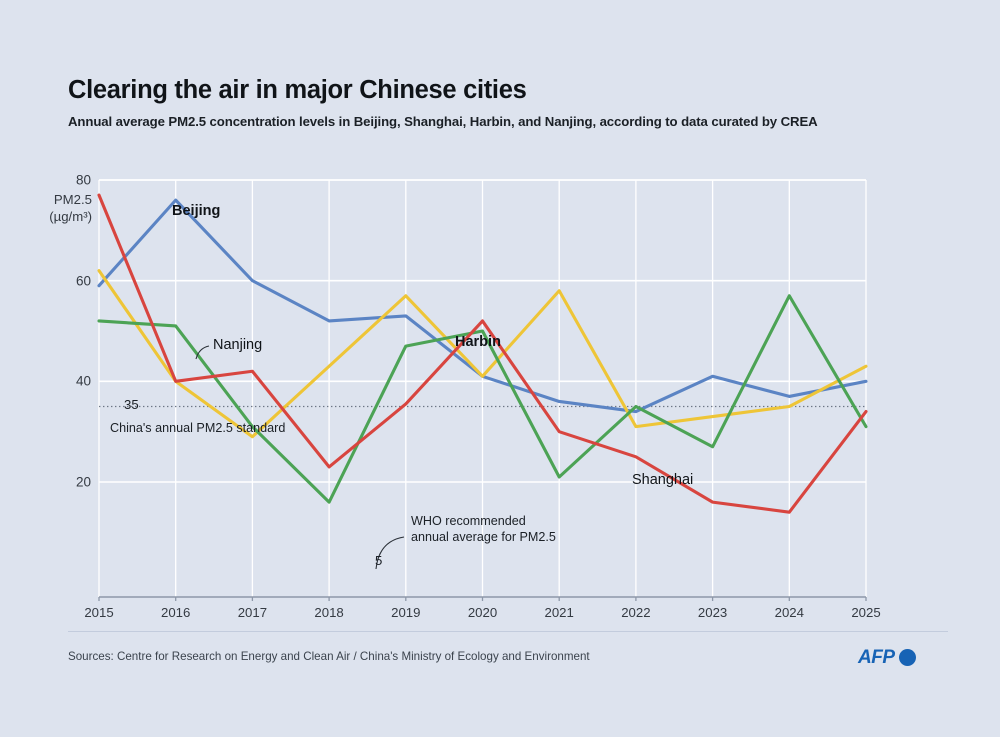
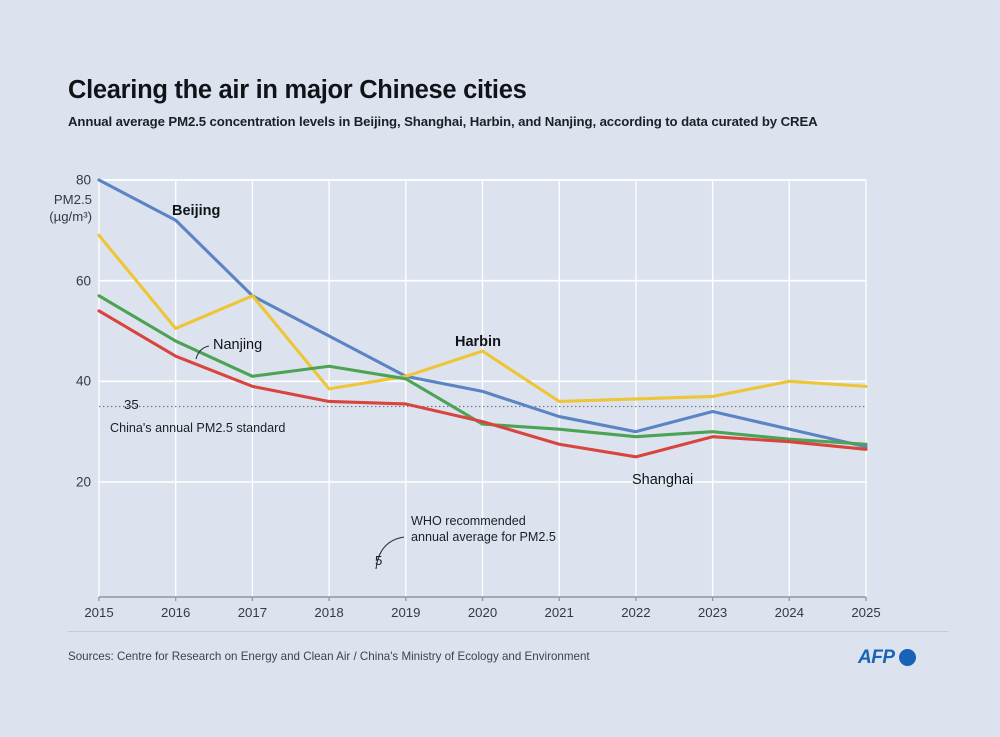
Beijing/2015: 59 -> 80
Harbin/2015: 62 -> 69
Nanjing/2015: 52 -> 57
Shanghai/2015: 77 -> 54
Beijing/2016: 76 -> 72
Harbin/2016: 40 -> 50
Nanjing/2016: 51 -> 48
Shanghai/2016: 40 -> 45
Beijing/2017: 60 -> 57
Harbin/2017: 29 -> 57
Nanjing/2017: 31 -> 41
Shanghai/2017: 42 -> 39
Beijing/2018: 52 -> 49
Harbin/2018: 43 -> 38
Nanjing/2018: 16 -> 43
Shanghai/2018: 23 -> 36
Beijing/2019: 53 -> 41
Harbin/2019: 57 -> 41
Nanjing/2019: 47 -> 40
Beijing/2020: 41 -> 38
Harbin/2020: 41 -> 46
Nanjing/2020: 50 -> 32
Shanghai/2020: 52 -> 32
Beijing/2021: 36 -> 33
Harbin/2021: 58 -> 36
Nanjing/2021: 21 -> 30
Shanghai/2021: 30 -> 28
Beijing/2022: 34 -> 30
Harbin/2022: 31 -> 36
Nanjing/2022: 35 -> 29
Beijing/2023: 41 -> 34
Harbin/2023: 33 -> 37
Nanjing/2023: 27 -> 30
Shanghai/2023: 16 -> 29
Beijing/2024: 37 -> 30
Harbin/2024: 35 -> 40
Nanjing/2024: 57 -> 28
Shanghai/2024: 14 -> 28
Beijing/2025: 40 -> 27
Harbin/2025: 43 -> 39
Nanjing/2025: 31 -> 28
Shanghai/2025: 34 -> 26
